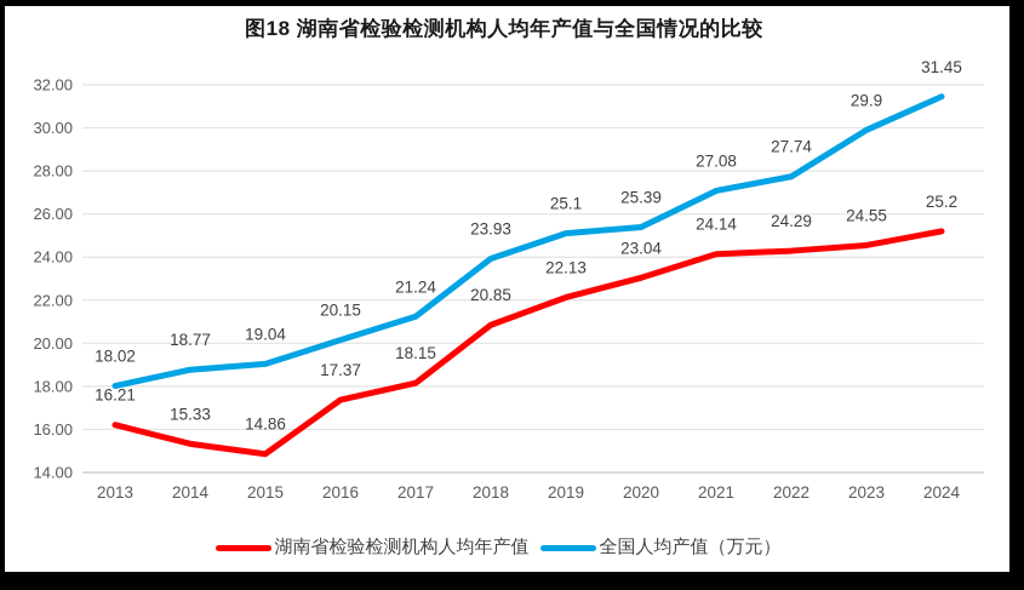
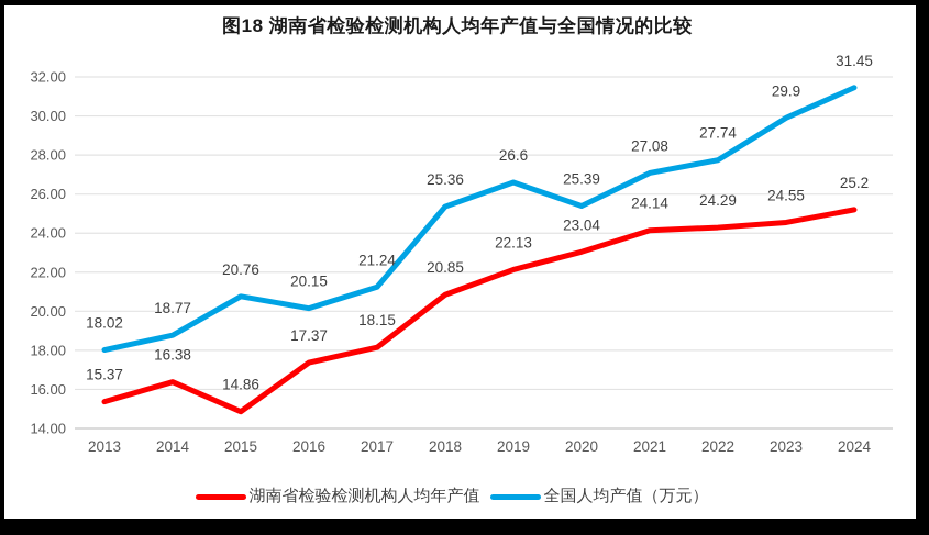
湖南省检验检测机构人均年产值/2013: 16.21 -> 15.37
湖南省检验检测机构人均年产值/2014: 15.33 -> 16.38
全国人均产值（万元）/2015: 19.04 -> 20.76
全国人均产值（万元）/2018: 23.93 -> 25.36
全国人均产值（万元）/2019: 25.1 -> 26.6
